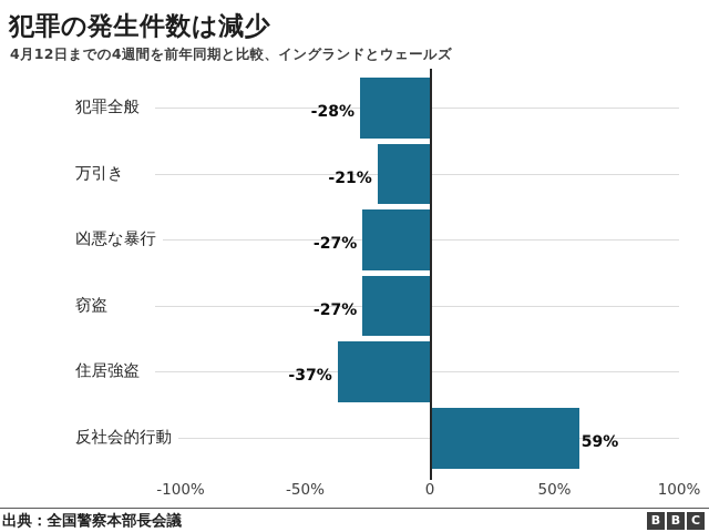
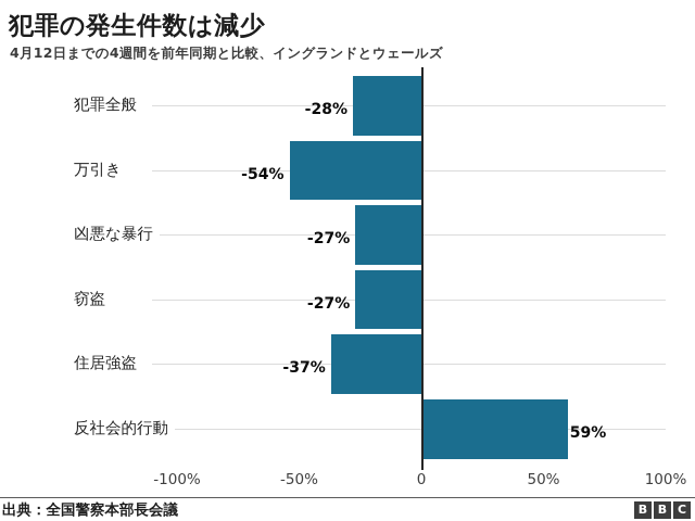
万引き: -21% -> -54%
